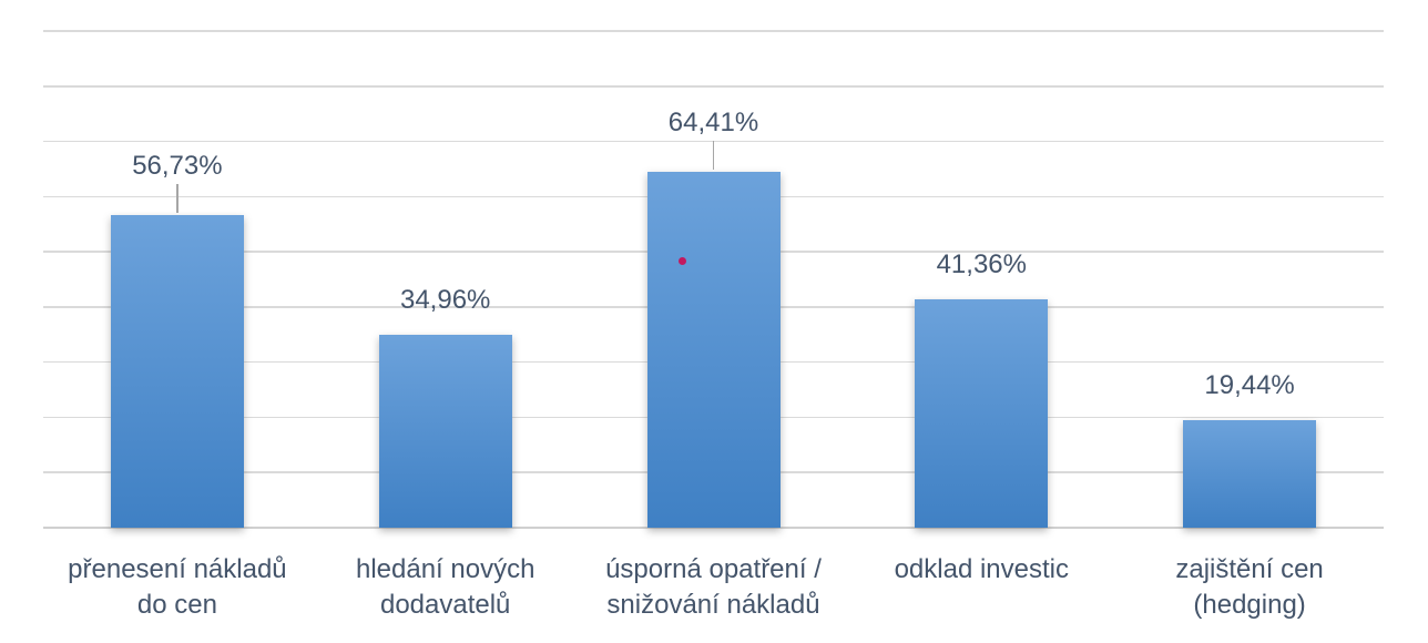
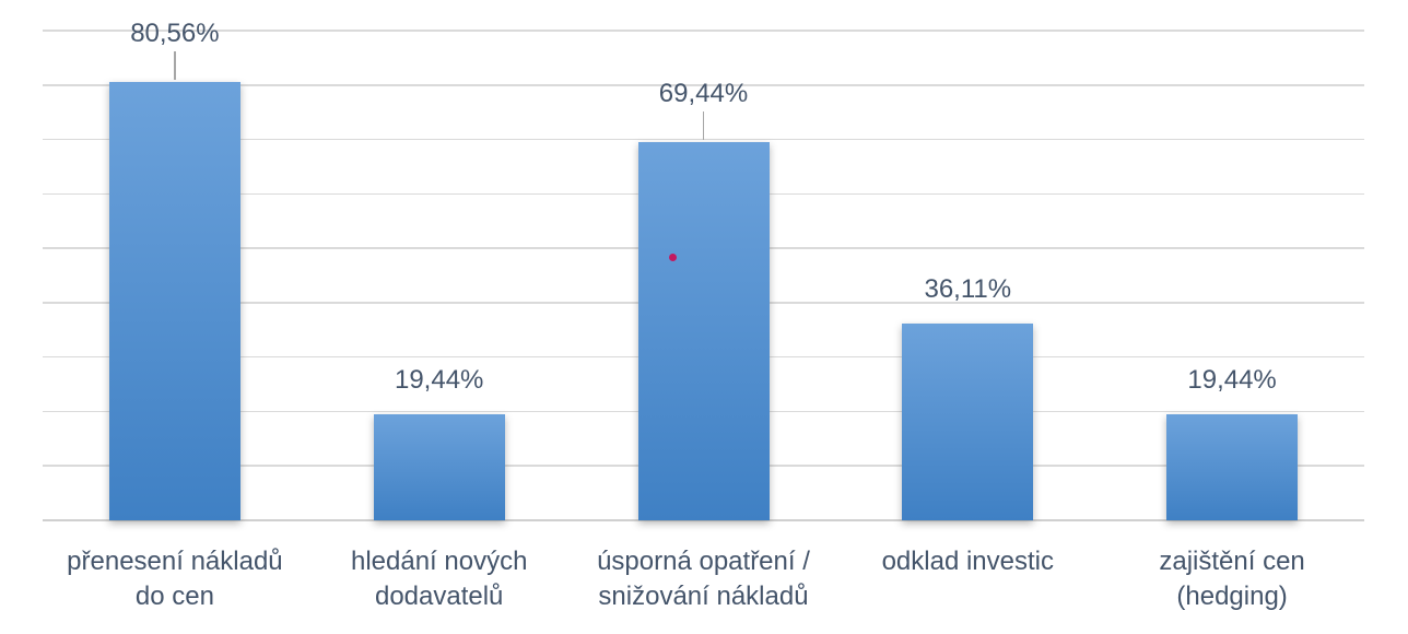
přenesení nákladů do cen: 56,73% -> 80,56%
hledání nových dodavatelů: 34,96% -> 19,44%
úsporná opatření / snižování nákladů: 64,41% -> 69,44%
odklad investic: 41,36% -> 36,11%
